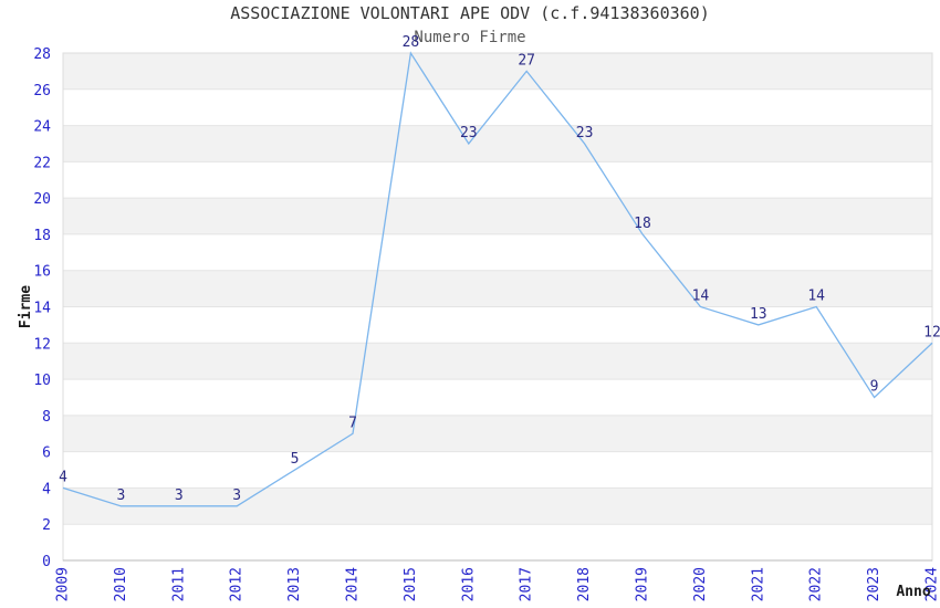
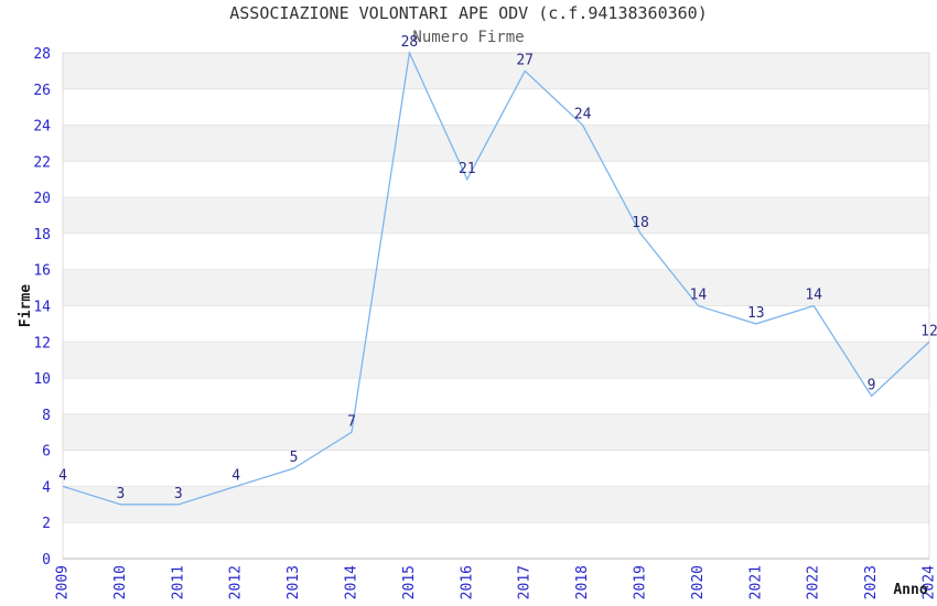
2012: 3 -> 4
2016: 23 -> 21
2018: 23 -> 24
